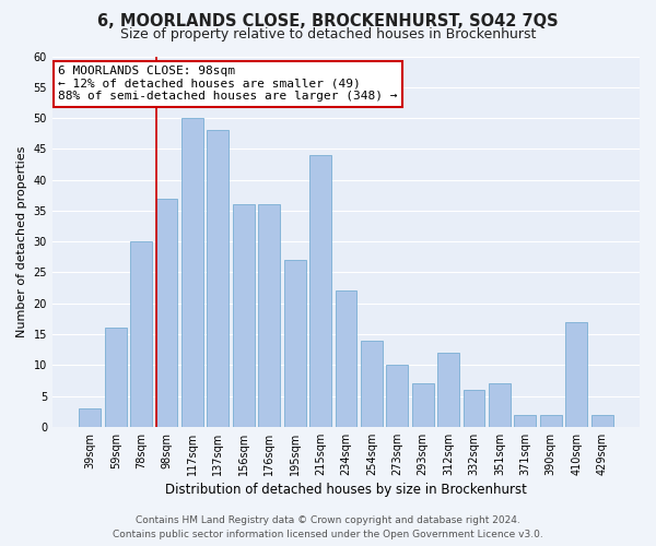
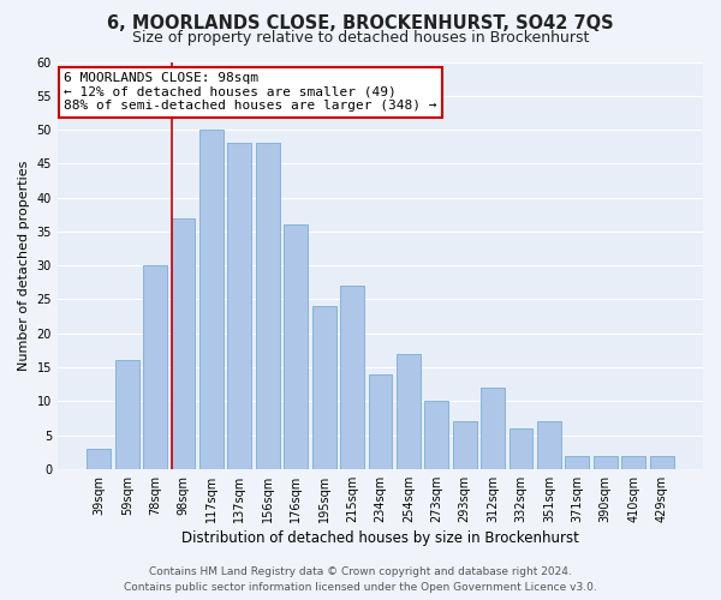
156sqm: 36 -> 48
195sqm: 27 -> 24
215sqm: 44 -> 27
234sqm: 22 -> 14
254sqm: 14 -> 17
410sqm: 17 -> 2
